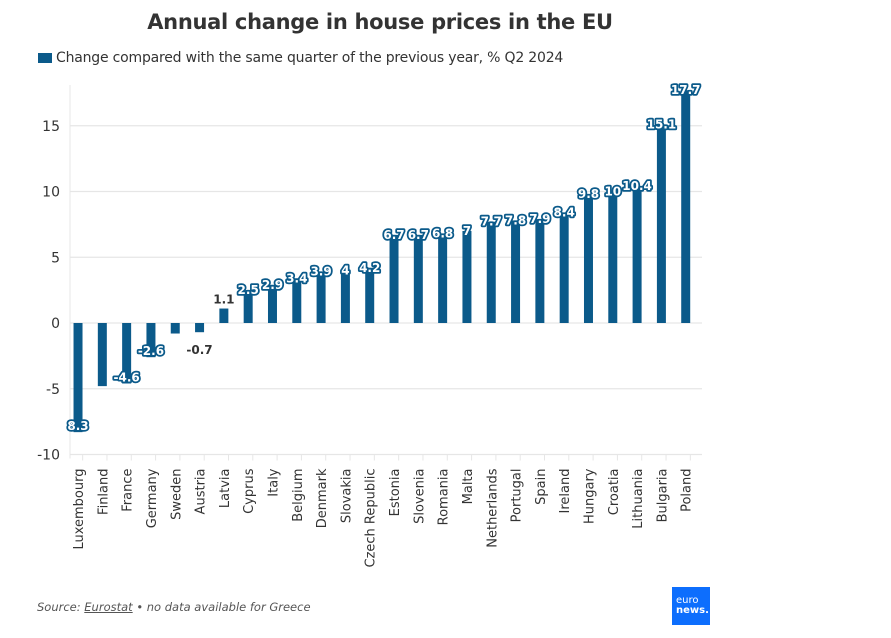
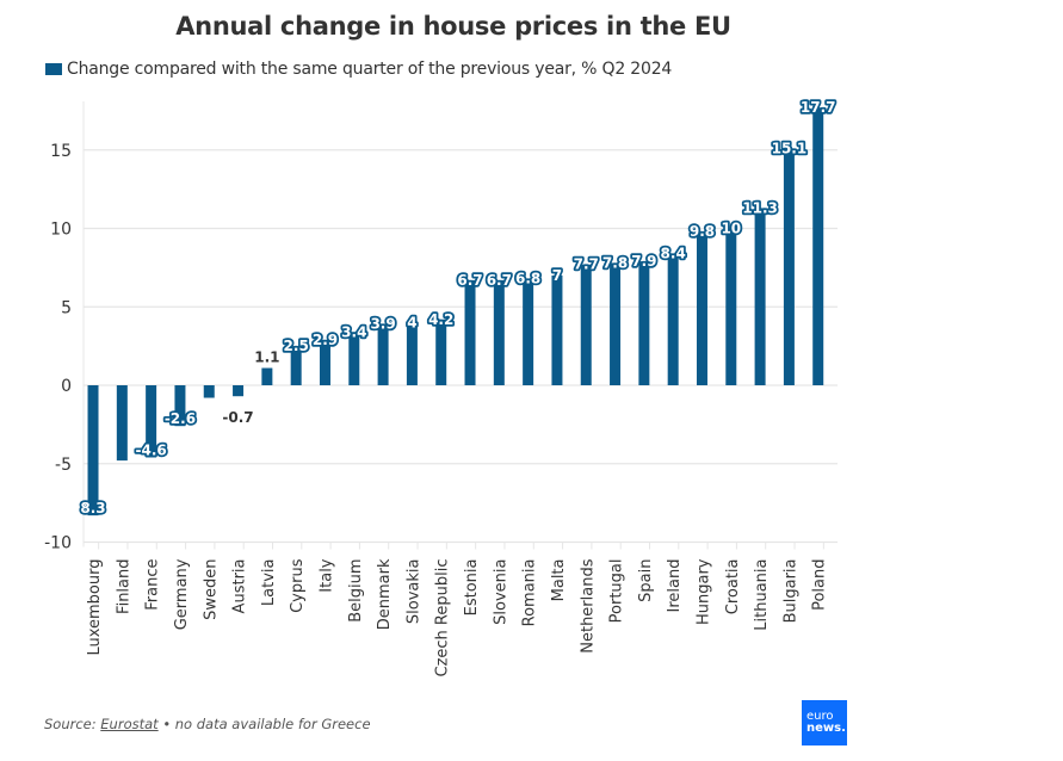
Lithuania: 10.4 -> 11.3
